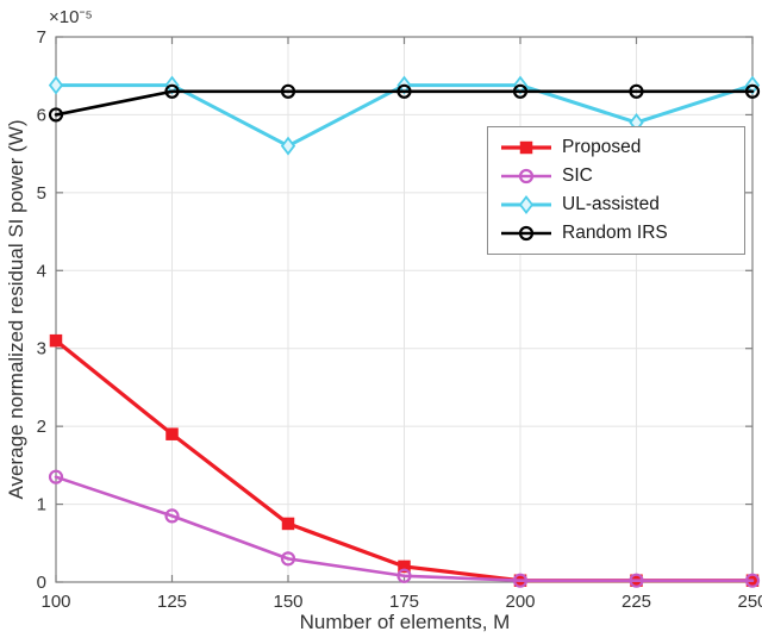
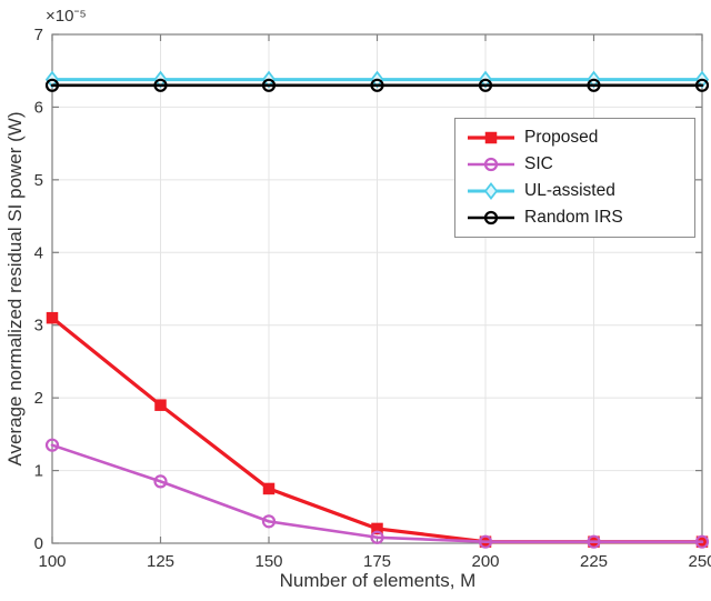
Random IRS/100: 6.0 -> 6.3
UL-assisted/150: 5.6 -> 6.4
UL-assisted/225: 5.9 -> 6.4
